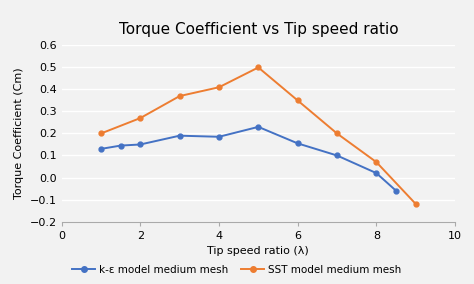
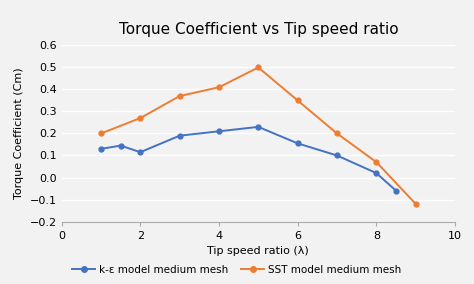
k-ε model medium mesh/2: 0.150 -> 0.115
k-ε model medium mesh/4: 0.185 -> 0.210
